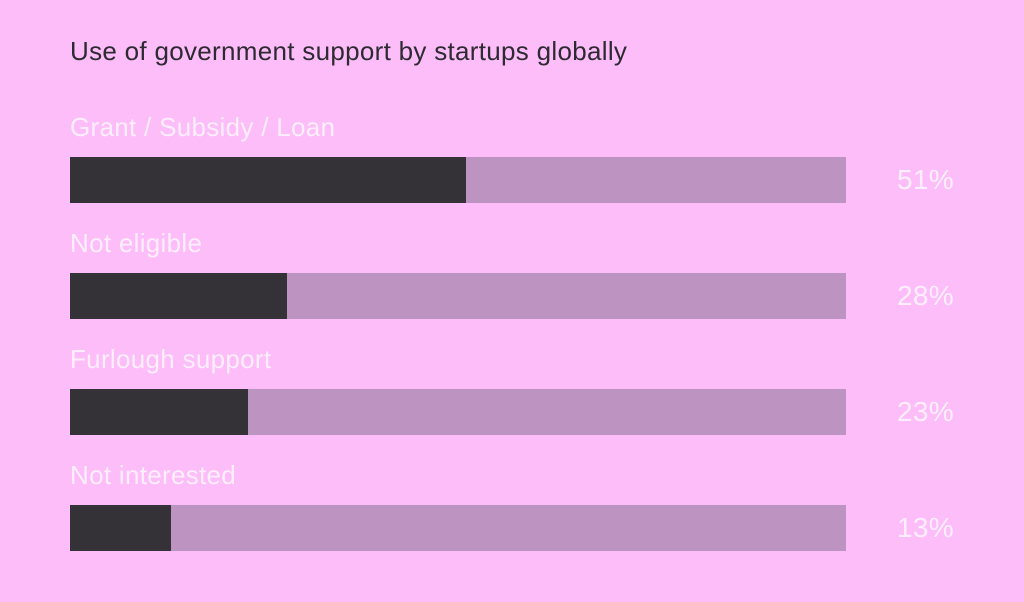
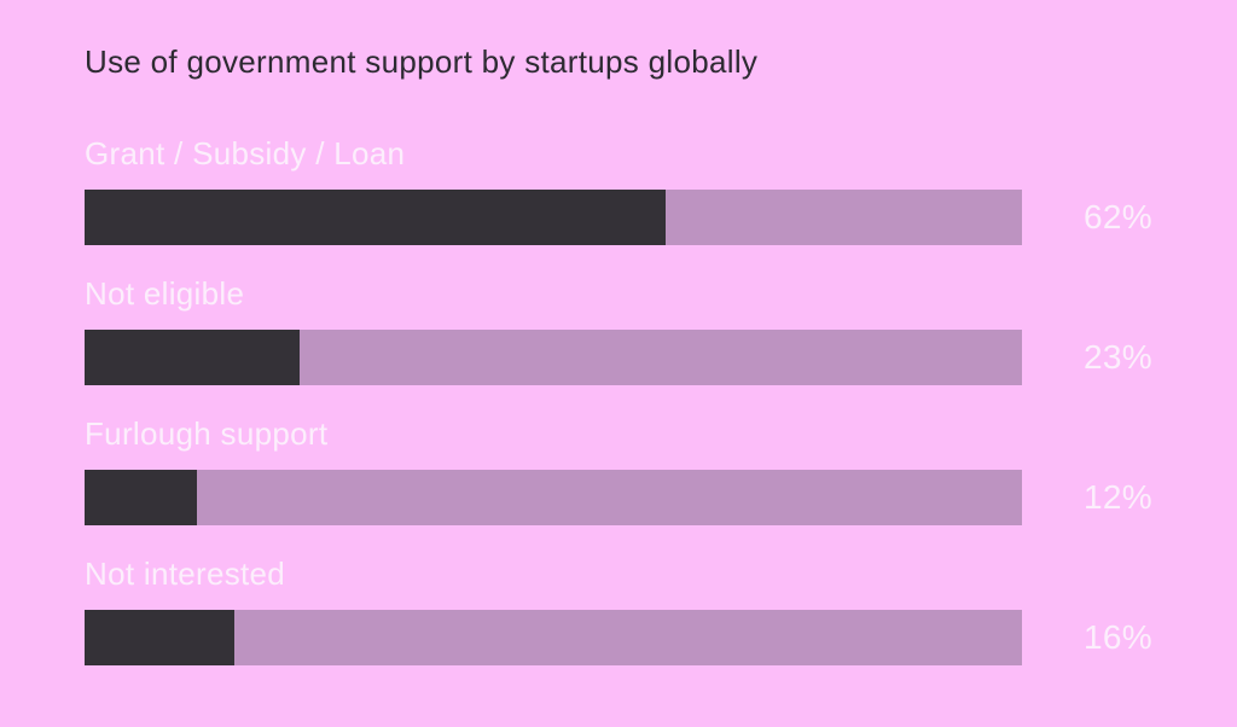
Grant / Subsidy / Loan: 51% -> 62%
Not eligible: 28% -> 23%
Furlough support: 23% -> 12%
Not interested: 13% -> 16%
